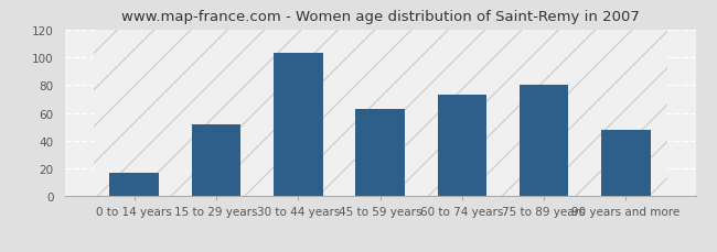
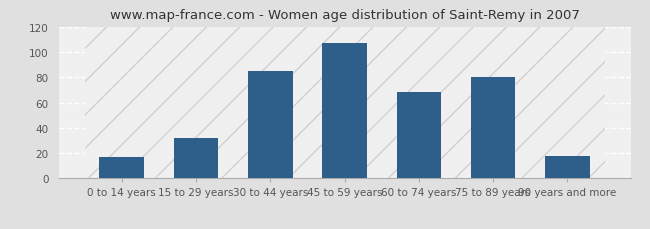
15 to 29 years: 52 -> 32
30 to 44 years: 103 -> 85
45 to 59 years: 63 -> 107
60 to 74 years: 73 -> 68
90 years and more: 48 -> 18
